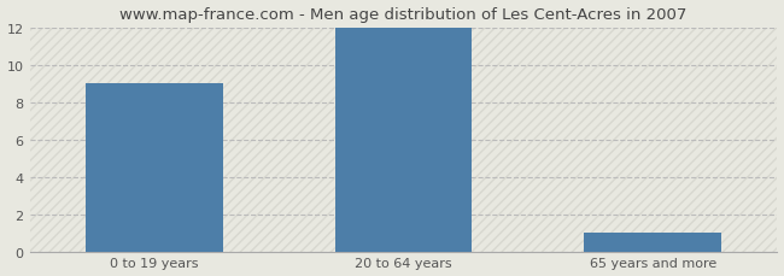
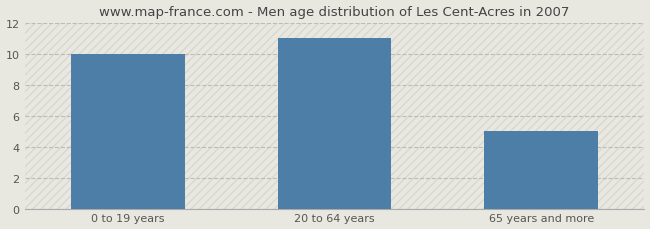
0 to 19 years: 9 -> 10
20 to 64 years: 12 -> 11
65 years and more: 1 -> 5
